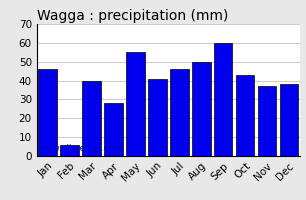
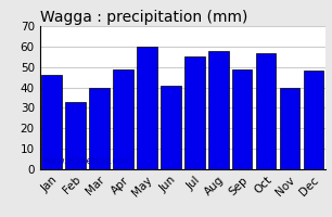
Feb: 6 -> 33
Apr: 28 -> 49
May: 55 -> 60
Jul: 46 -> 55
Aug: 50 -> 58
Sep: 60 -> 49
Oct: 43 -> 57
Nov: 37 -> 40
Dec: 38 -> 48
